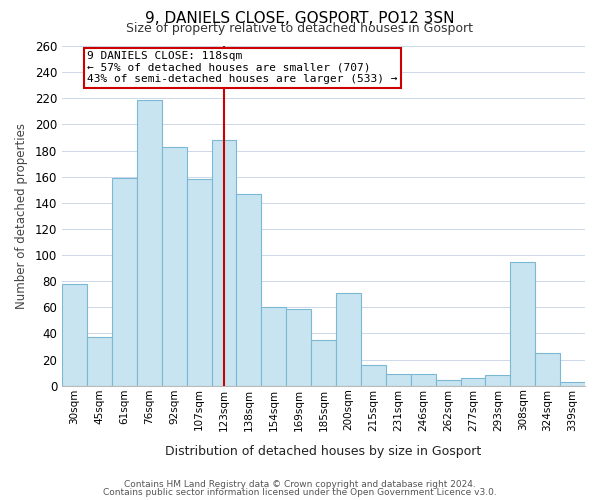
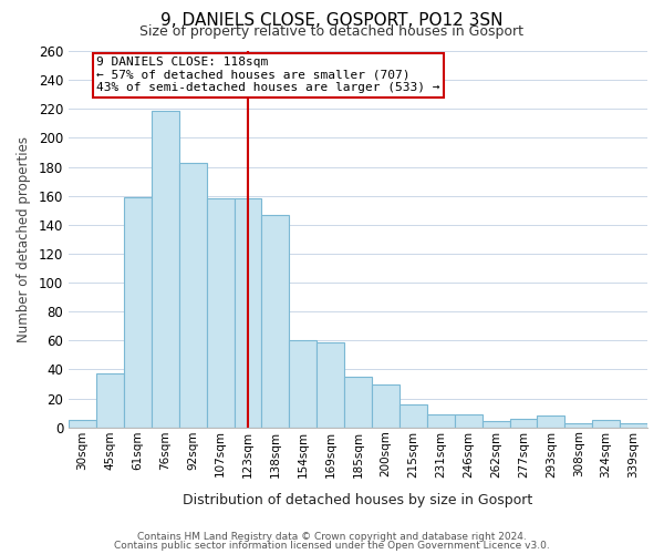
30sqm: 78 -> 5
123sqm: 188 -> 158
200sqm: 71 -> 30
308sqm: 95 -> 3
324sqm: 25 -> 5
